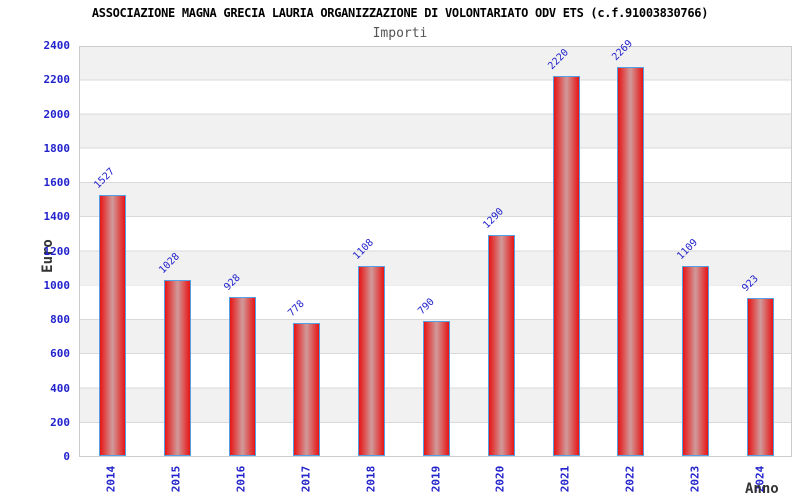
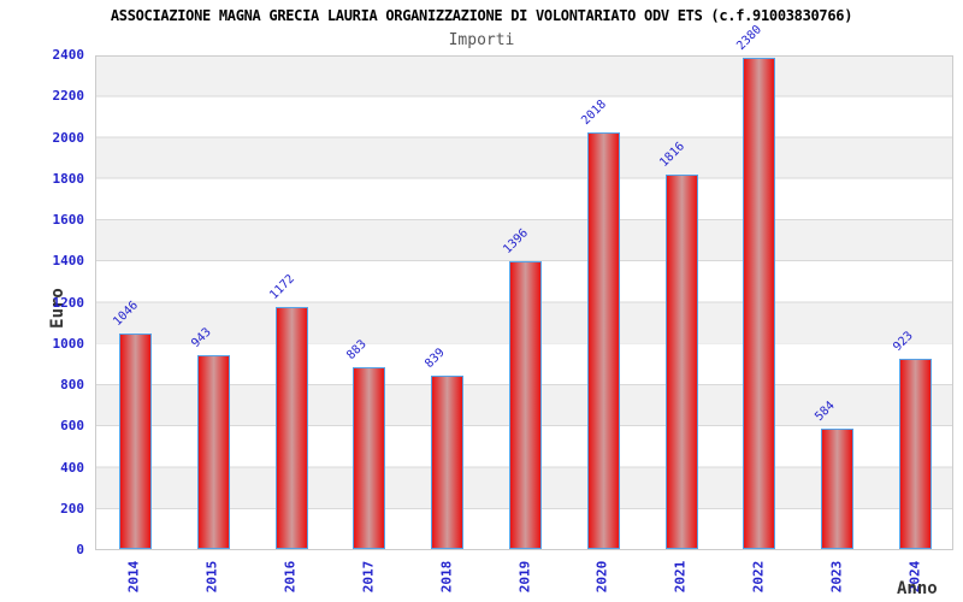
2014: 1527 -> 1046
2015: 1028 -> 943
2016: 928 -> 1172
2017: 778 -> 883
2018: 1108 -> 839
2019: 790 -> 1396
2020: 1290 -> 2018
2021: 2220 -> 1816
2022: 2269 -> 2380
2023: 1109 -> 584
